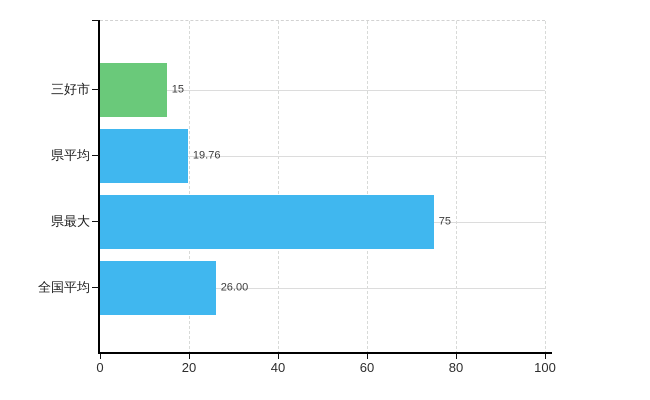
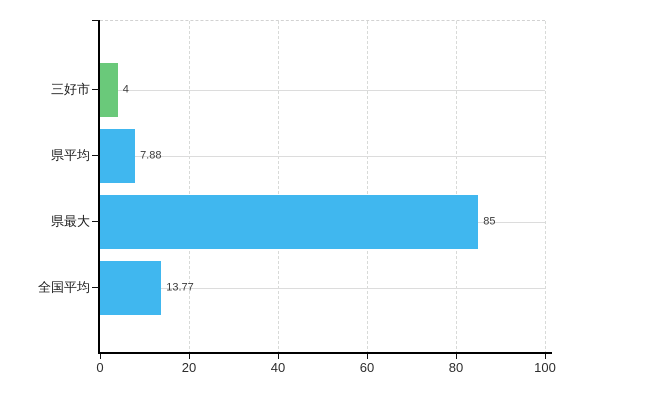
三好市: 15 -> 4
県平均: 19.76 -> 7.88
県最大: 75 -> 85
全国平均: 26.00 -> 13.77
